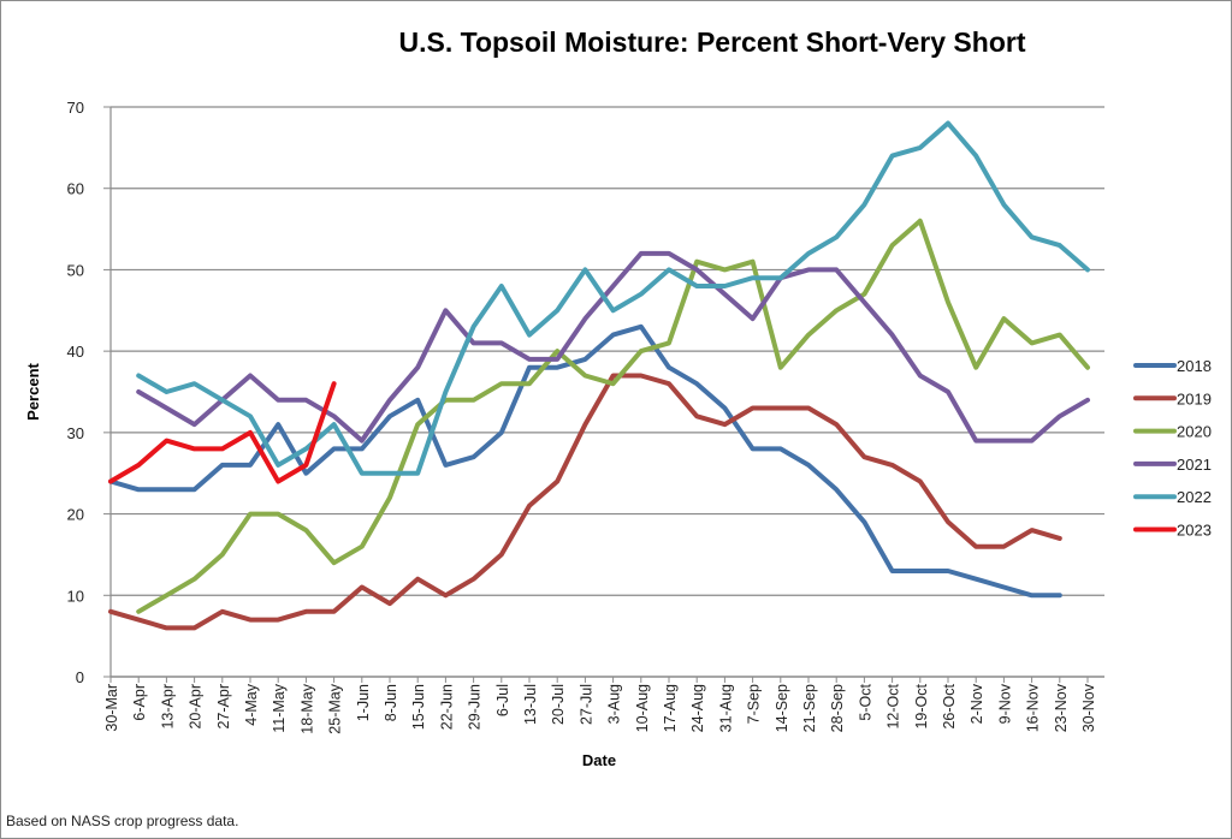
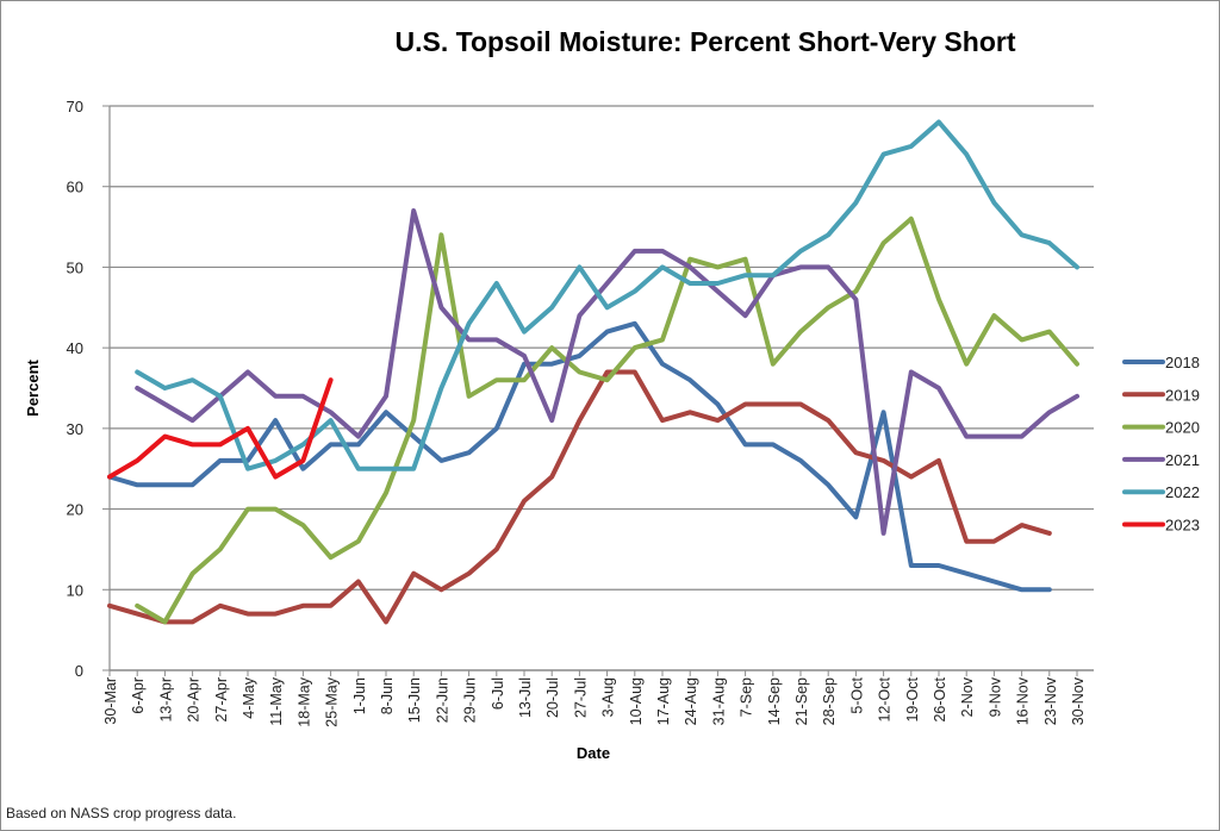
2020/13-Apr: 10 -> 6
2022/4-May: 32 -> 25
2019/8-Jun: 9 -> 6
2018/15-Jun: 34 -> 29
2021/15-Jun: 38 -> 57
2020/22-Jun: 34 -> 54
2021/20-Jul: 39 -> 31
2019/17-Aug: 36 -> 31
2018/12-Oct: 13 -> 32
2021/12-Oct: 42 -> 17
2019/26-Oct: 19 -> 26
